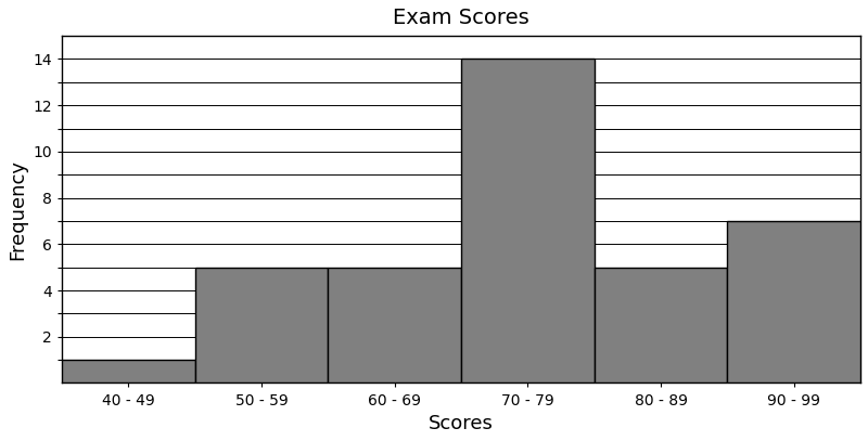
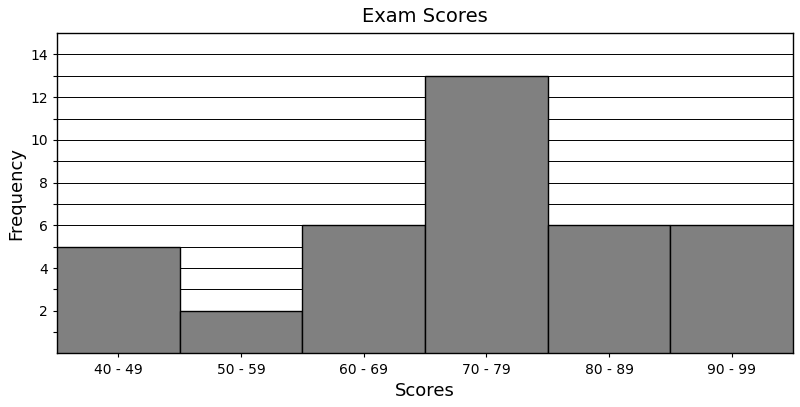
40 - 49: 1 -> 5
50 - 59: 5 -> 2
60 - 69: 5 -> 6
70 - 79: 14 -> 13
80 - 89: 5 -> 6
90 - 99: 7 -> 6
